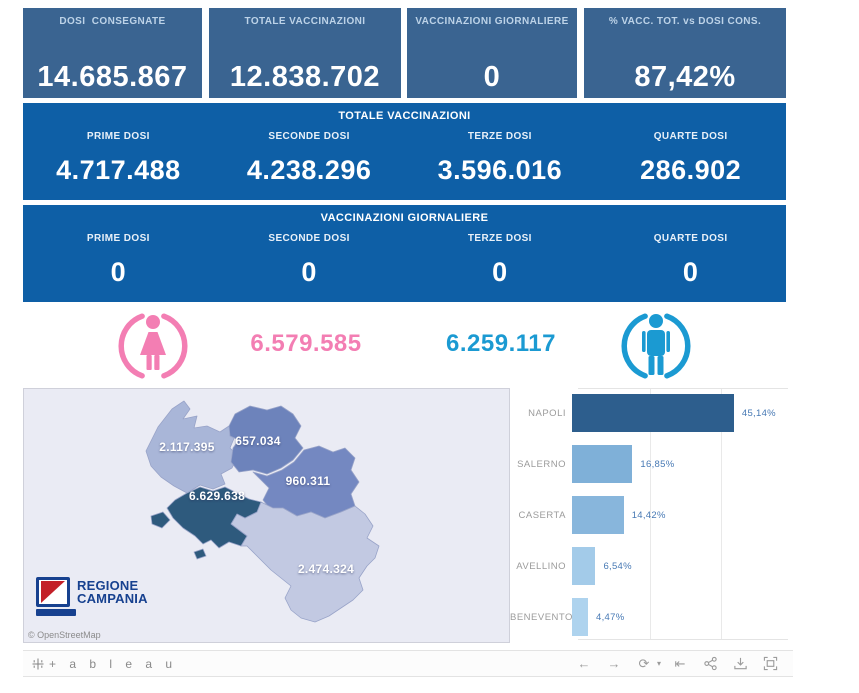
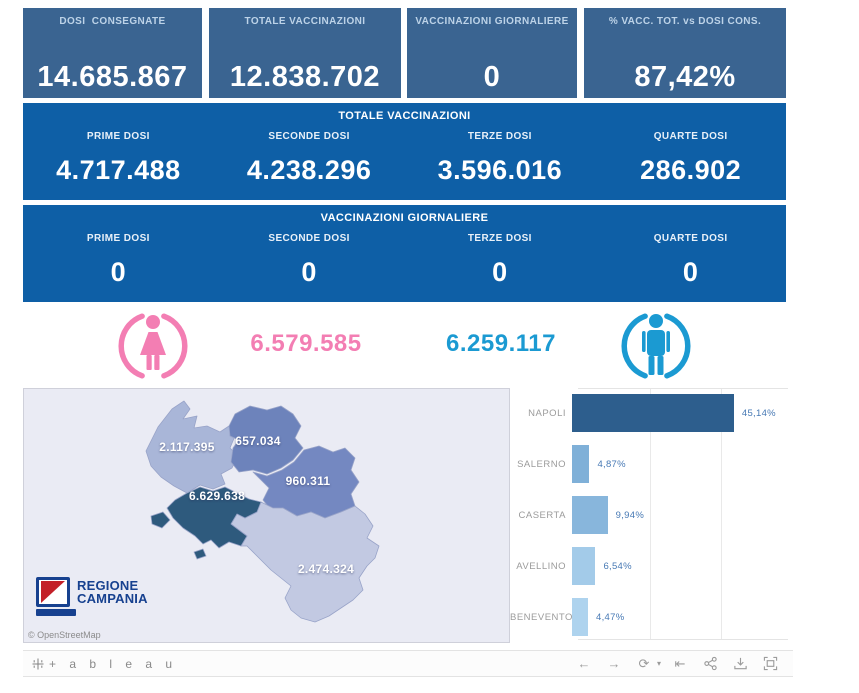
SALERNO: 16,85% -> 4,87%
CASERTA: 14,42% -> 9,94%
